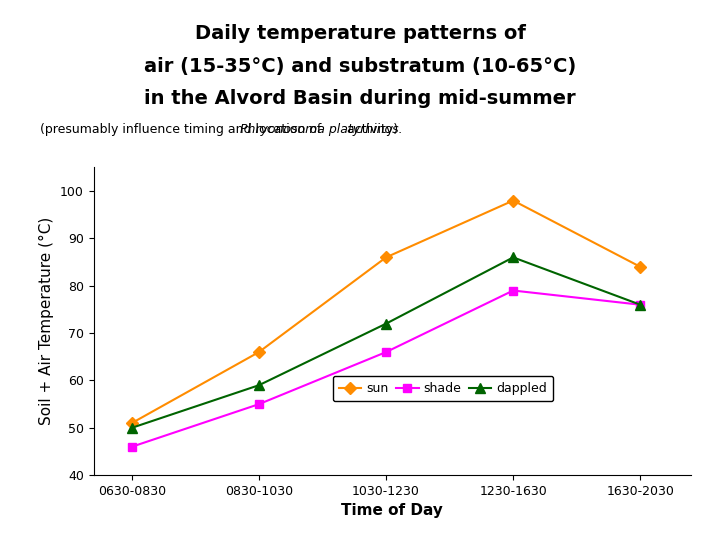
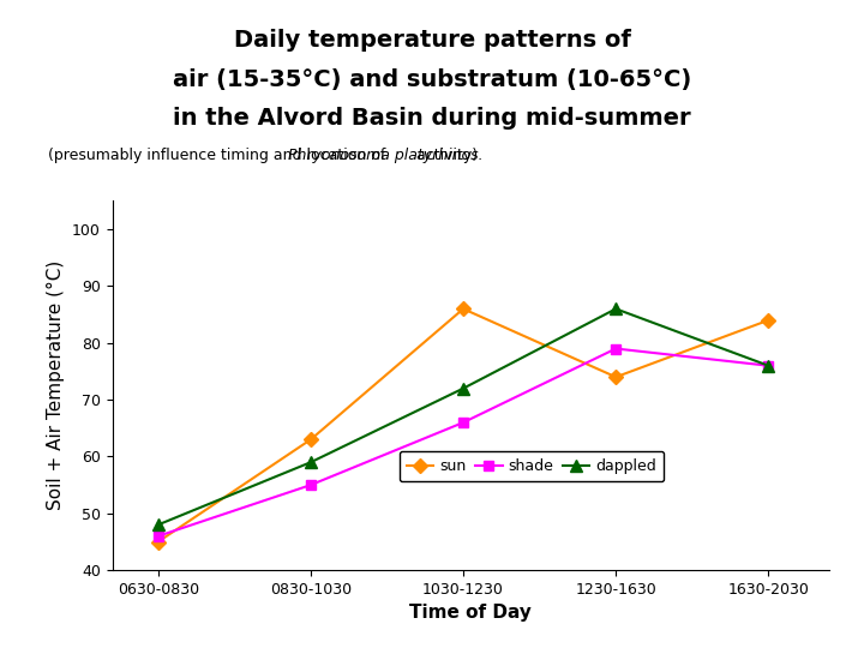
sun/0630-0830: 51 -> 45
dappled/0630-0830: 50 -> 48
sun/0830-1030: 66 -> 63
sun/1230-1630: 98 -> 74
